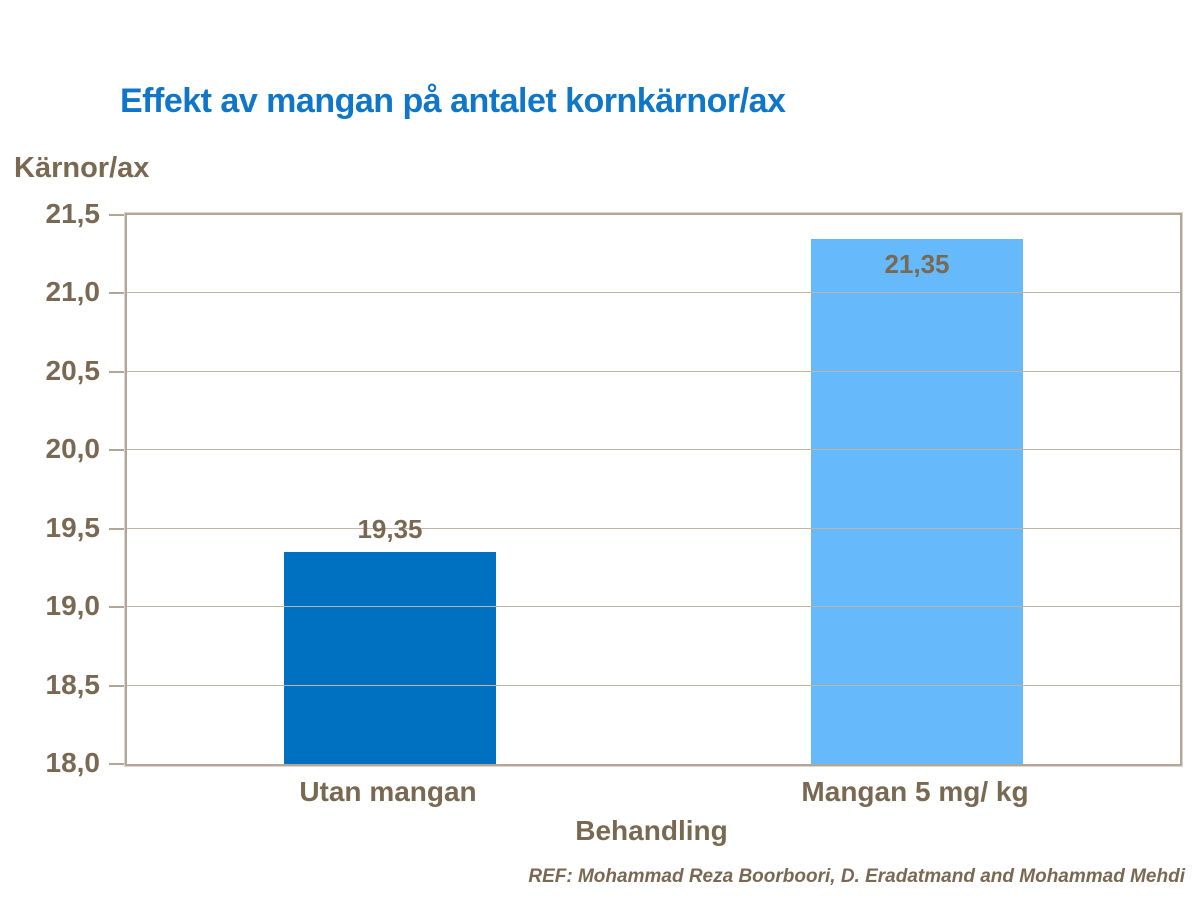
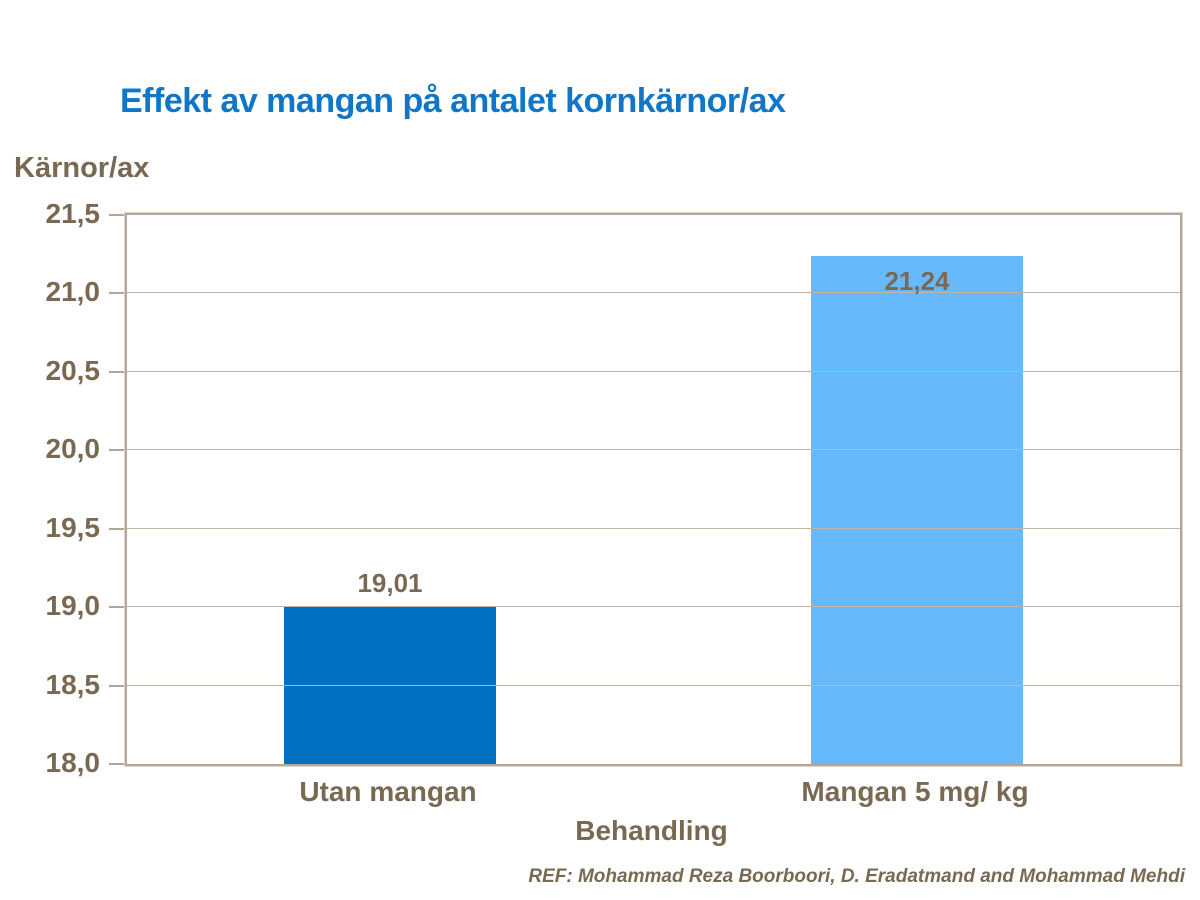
Utan mangan: 19,35 -> 19,01
Mangan 5 mg/ kg: 21,35 -> 21,24
